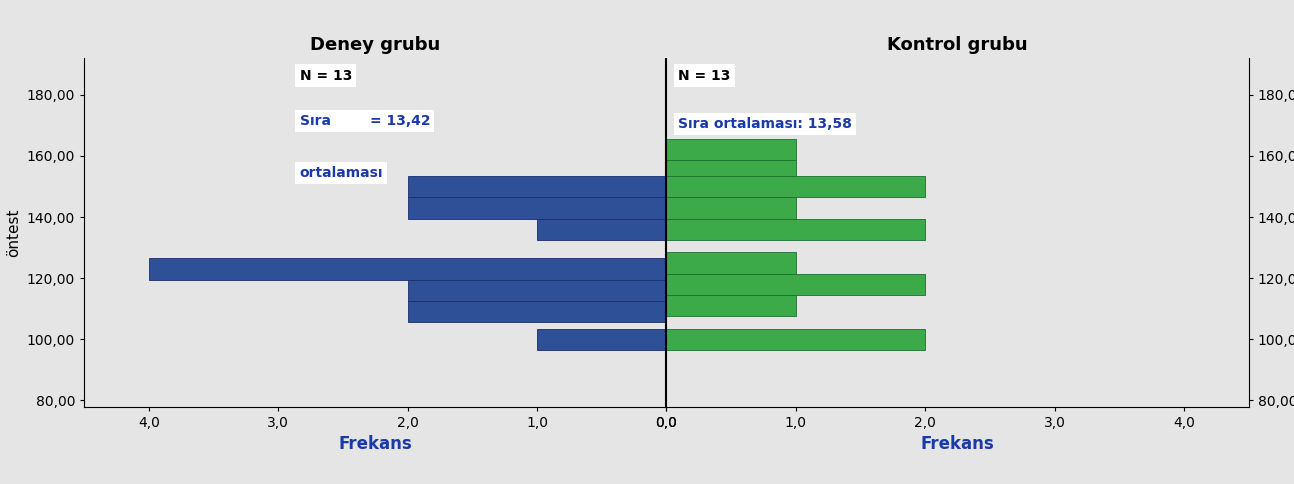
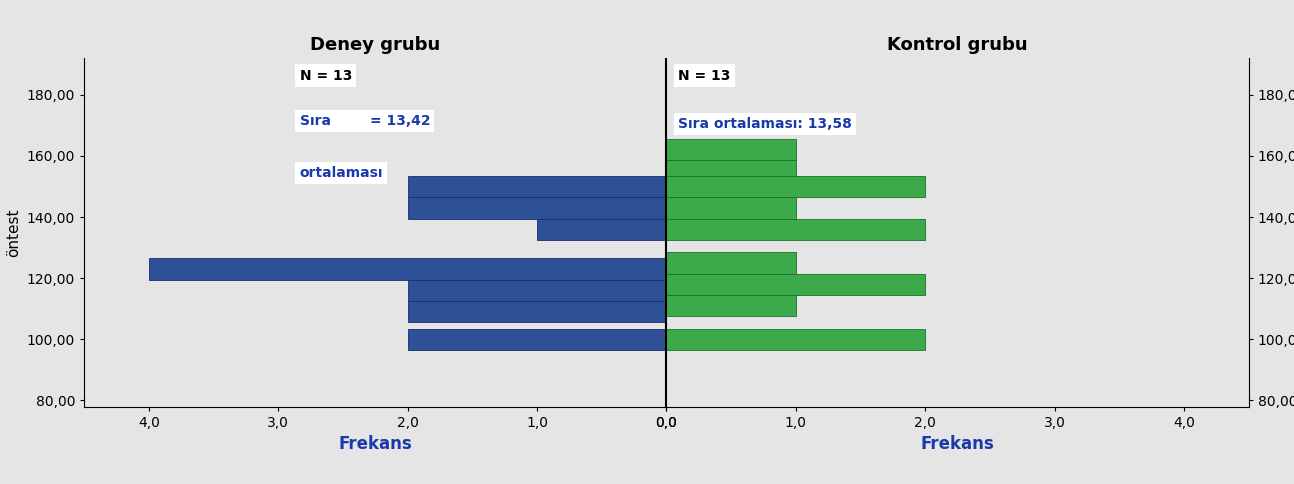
Deney grubu/100,00: 1 -> 2
